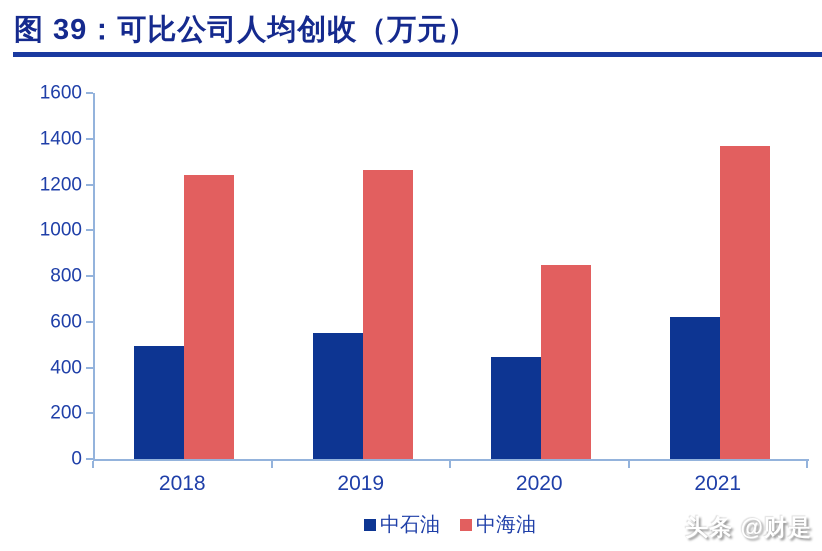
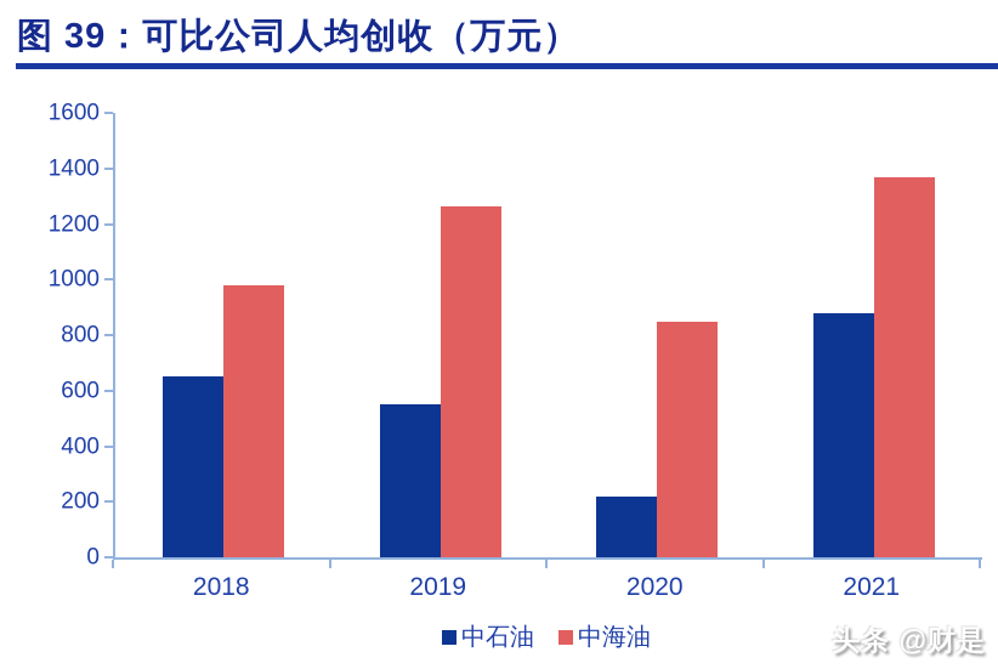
中石油/2018: 500 -> 650
中海油/2018: 1240 -> 980
中石油/2020: 440 -> 220
中石油/2021: 620 -> 880
